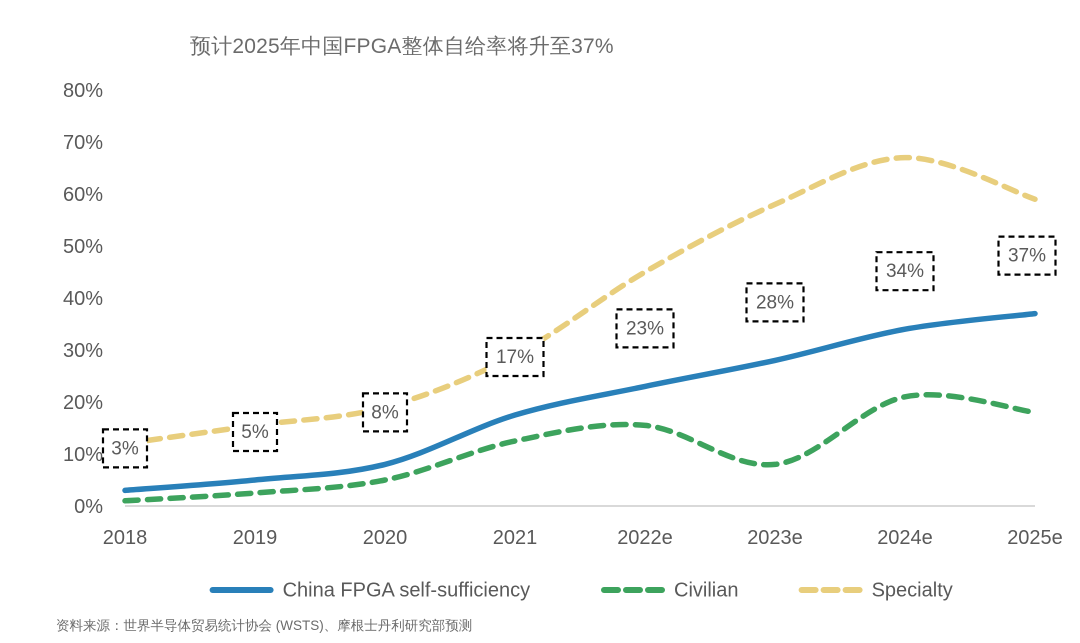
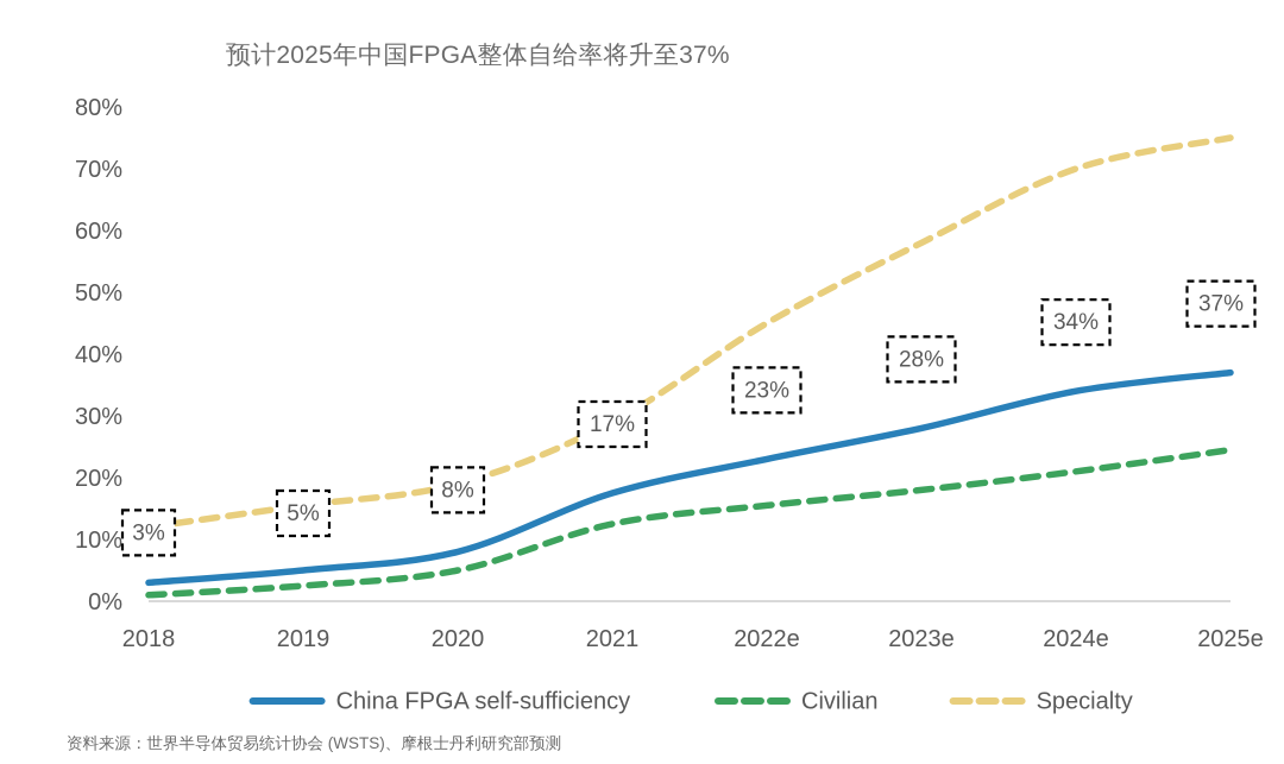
Civilian/2023e: 8% -> 18%
Specialty/2024e: 67% -> 70%
Civilian/2025e: 18% -> 24%
Specialty/2025e: 59% -> 75%
